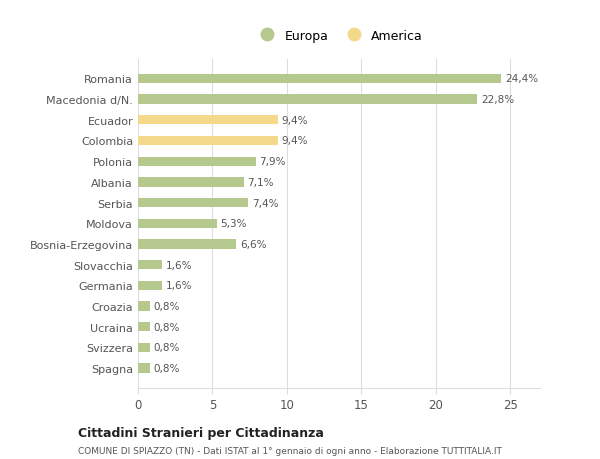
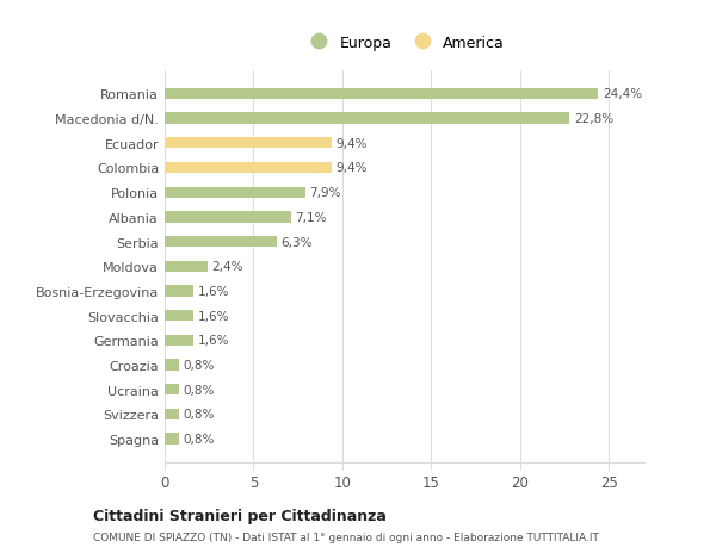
Serbia: 7,4% -> 6,3%
Moldova: 5,3% -> 2,4%
Bosnia-Erzegovina: 6,6% -> 1,6%
